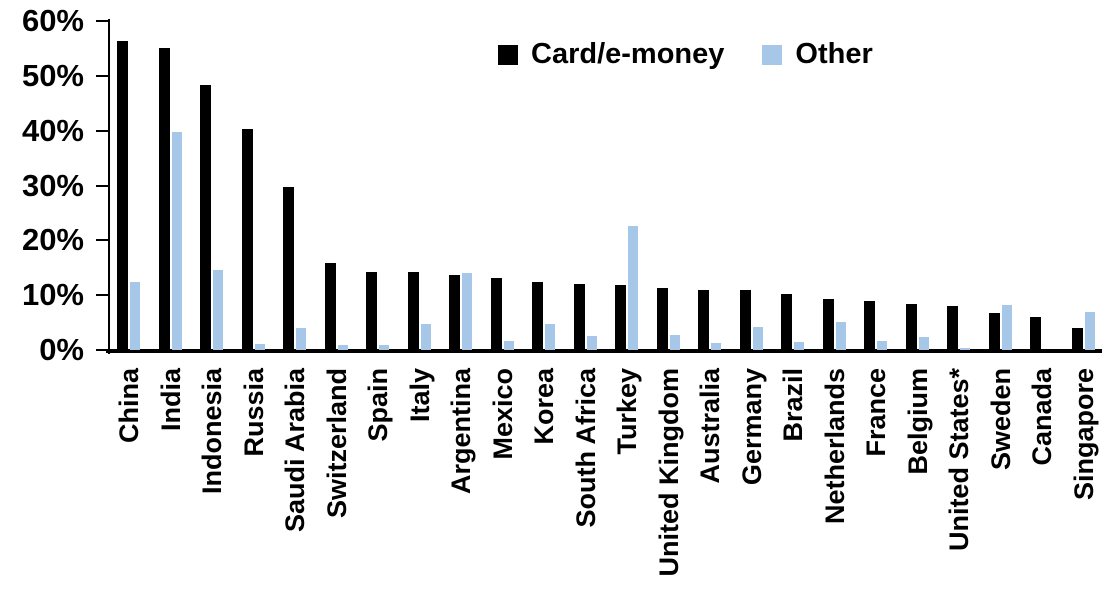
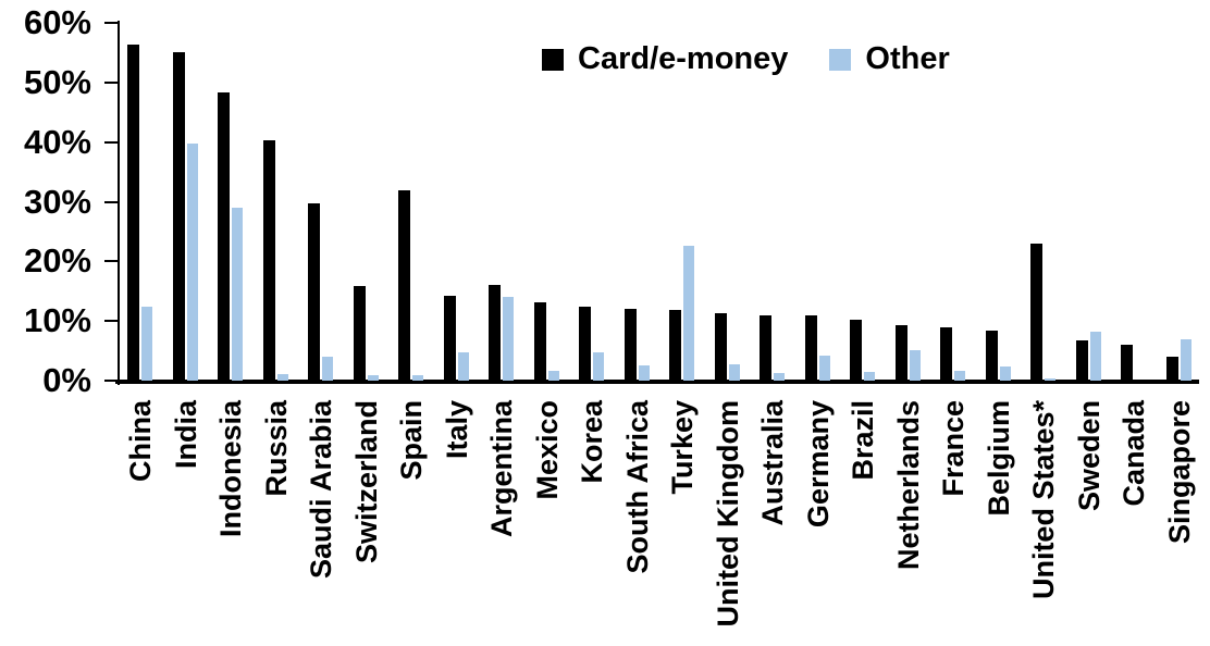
Other/Indonesia: 15% -> 29%
Card/e-money/Spain: 14% -> 32%
Card/e-money/Argentina: 14% -> 16%
Card/e-money/United States*: 8% -> 23%
